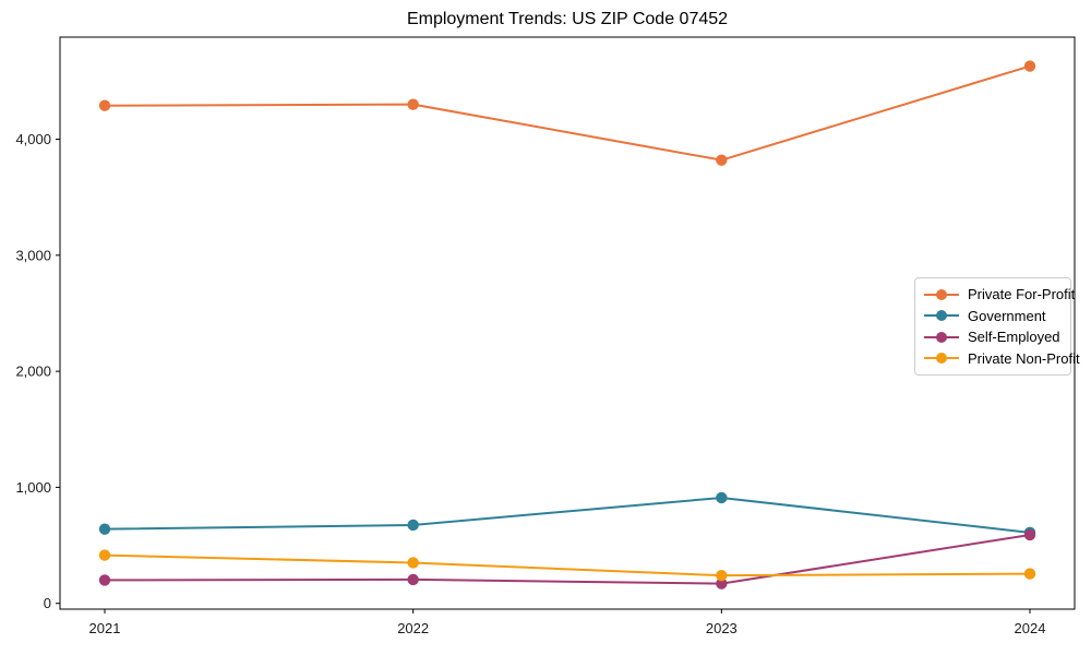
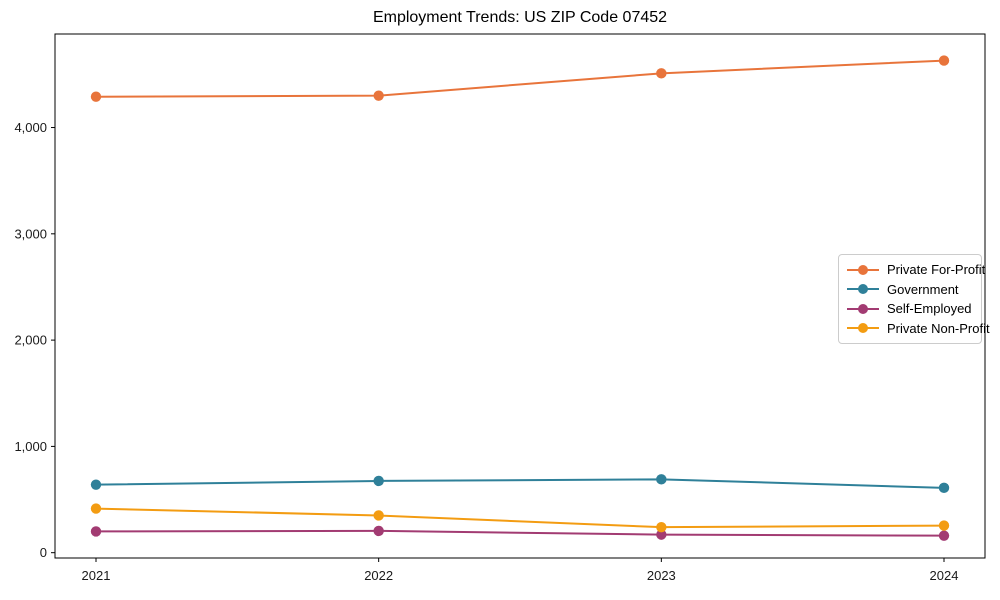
Private For-Profit/2023: 3820 -> 4510
Government/2023: 910 -> 690
Self-Employed/2024: 590 -> 160
